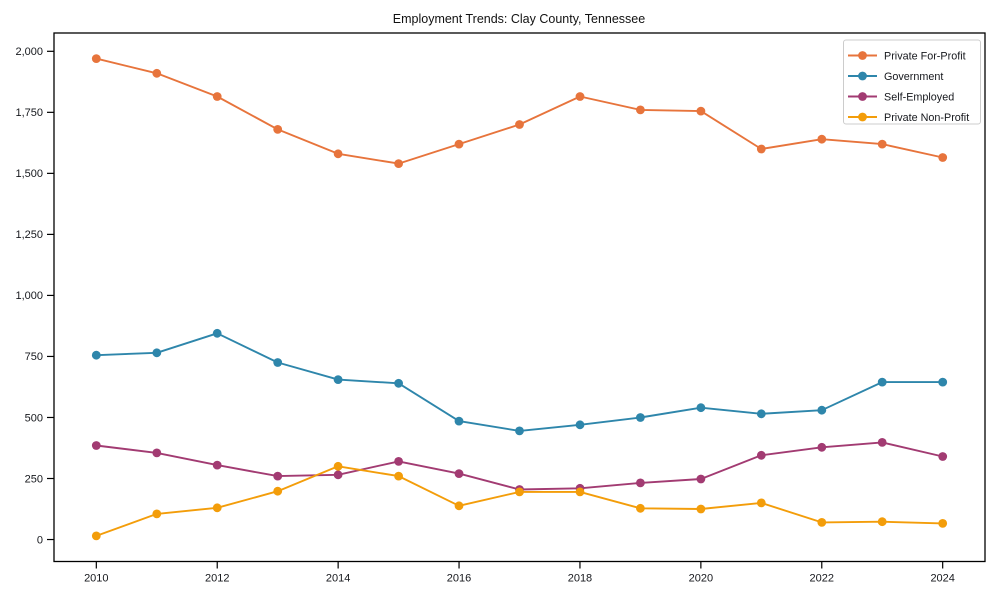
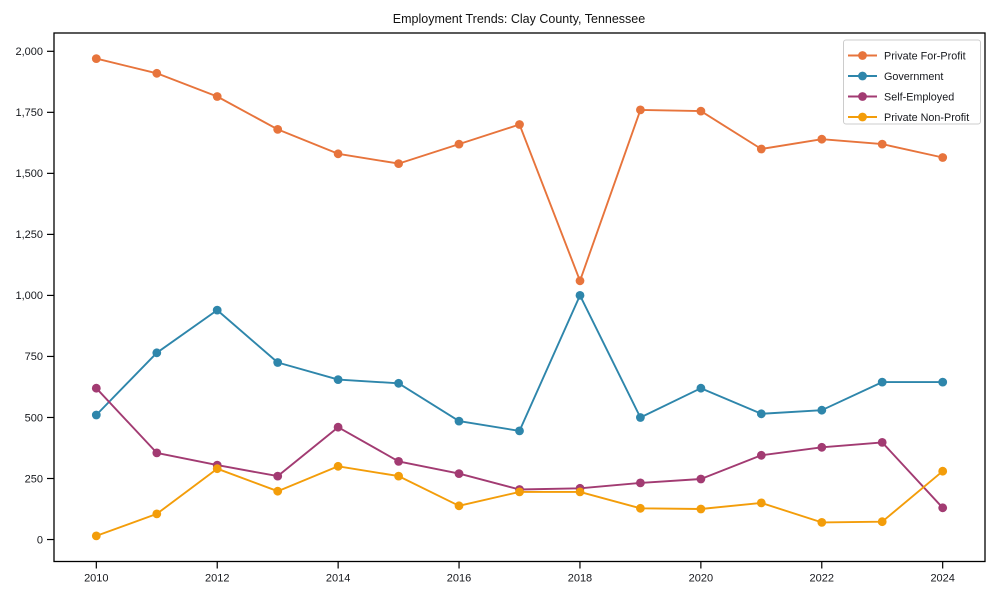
Government/2010: 760 -> 510
Self-Employed/2010: 380 -> 620
Government/2012: 840 -> 940
Private Non-Profit/2012: 130 -> 290
Self-Employed/2014: 260 -> 460
Private For-Profit/2018: 1820 -> 1060
Government/2018: 470 -> 1000
Government/2020: 540 -> 620
Self-Employed/2024: 340 -> 130
Private Non-Profit/2024: 70 -> 280
